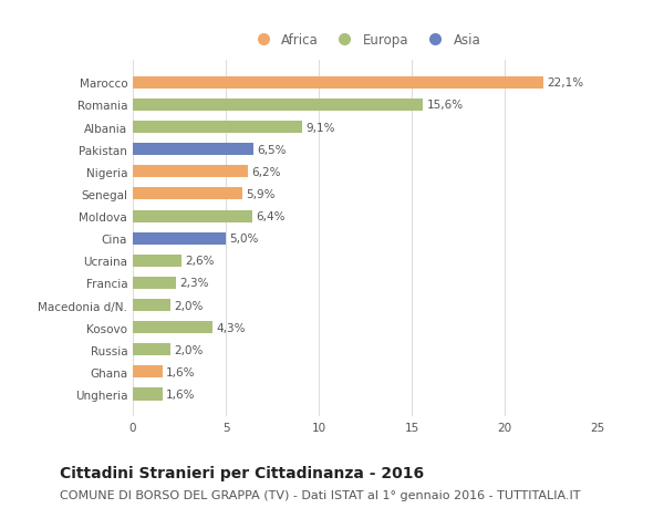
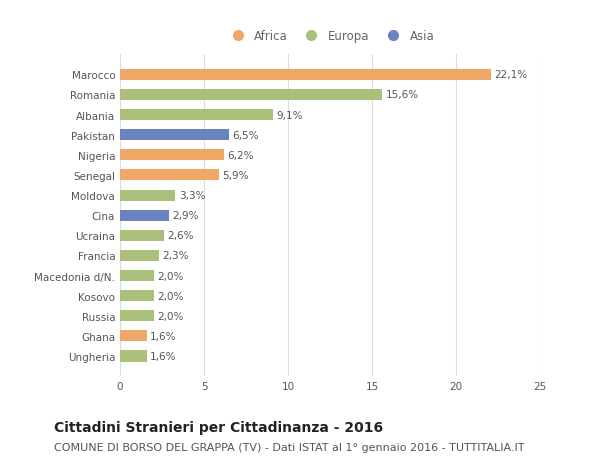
Moldova: 6,4% -> 3,3%
Cina: 5,0% -> 2,9%
Kosovo: 4,3% -> 2,0%
